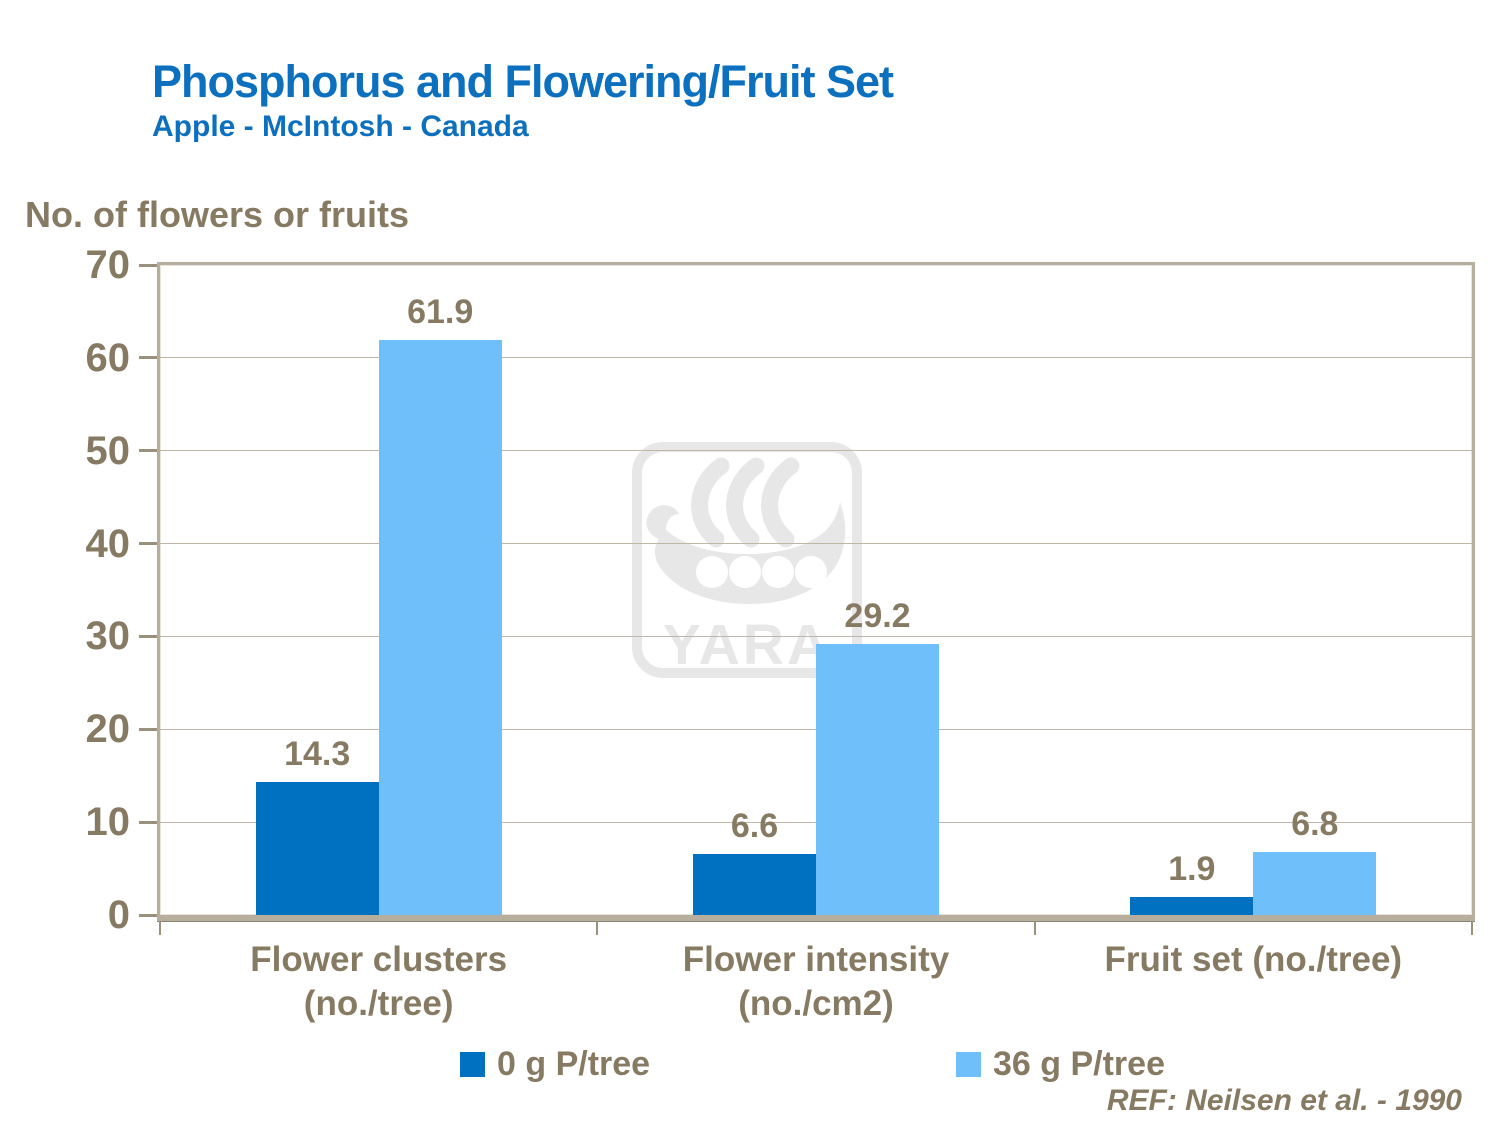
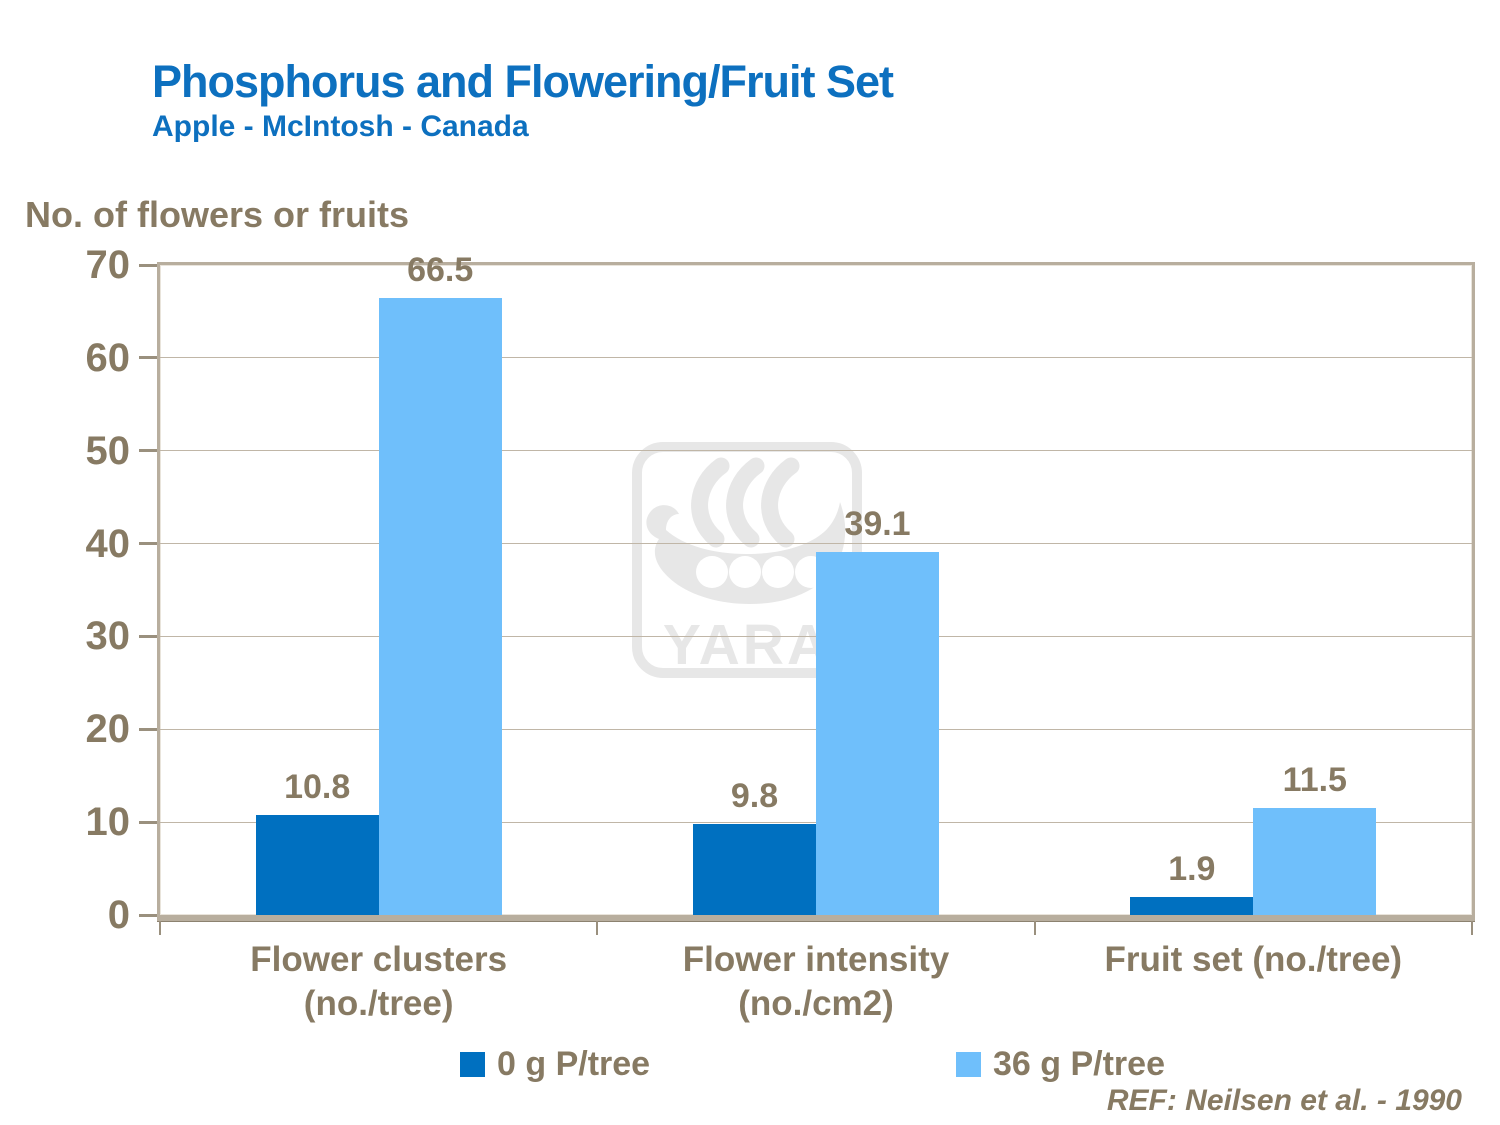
0 g P/tree/Flower clusters (no./tree): 14.3 -> 10.8
36 g P/tree/Flower clusters (no./tree): 61.9 -> 66.5
0 g P/tree/Flower intensity (no./cm2): 6.6 -> 9.8
36 g P/tree/Flower intensity (no./cm2): 29.2 -> 39.1
36 g P/tree/Fruit set (no./tree): 6.8 -> 11.5
